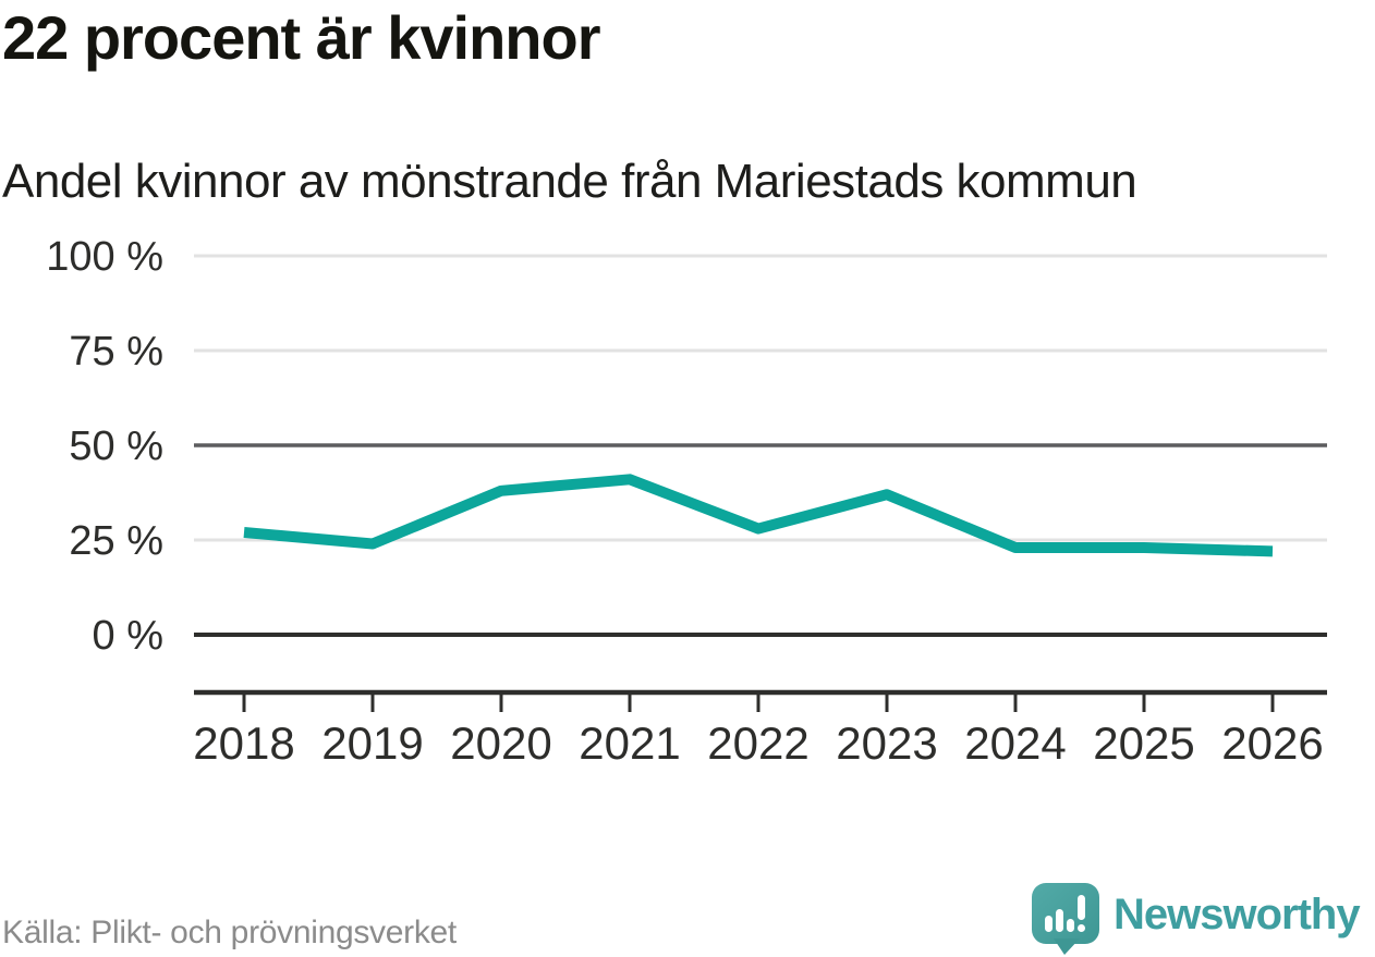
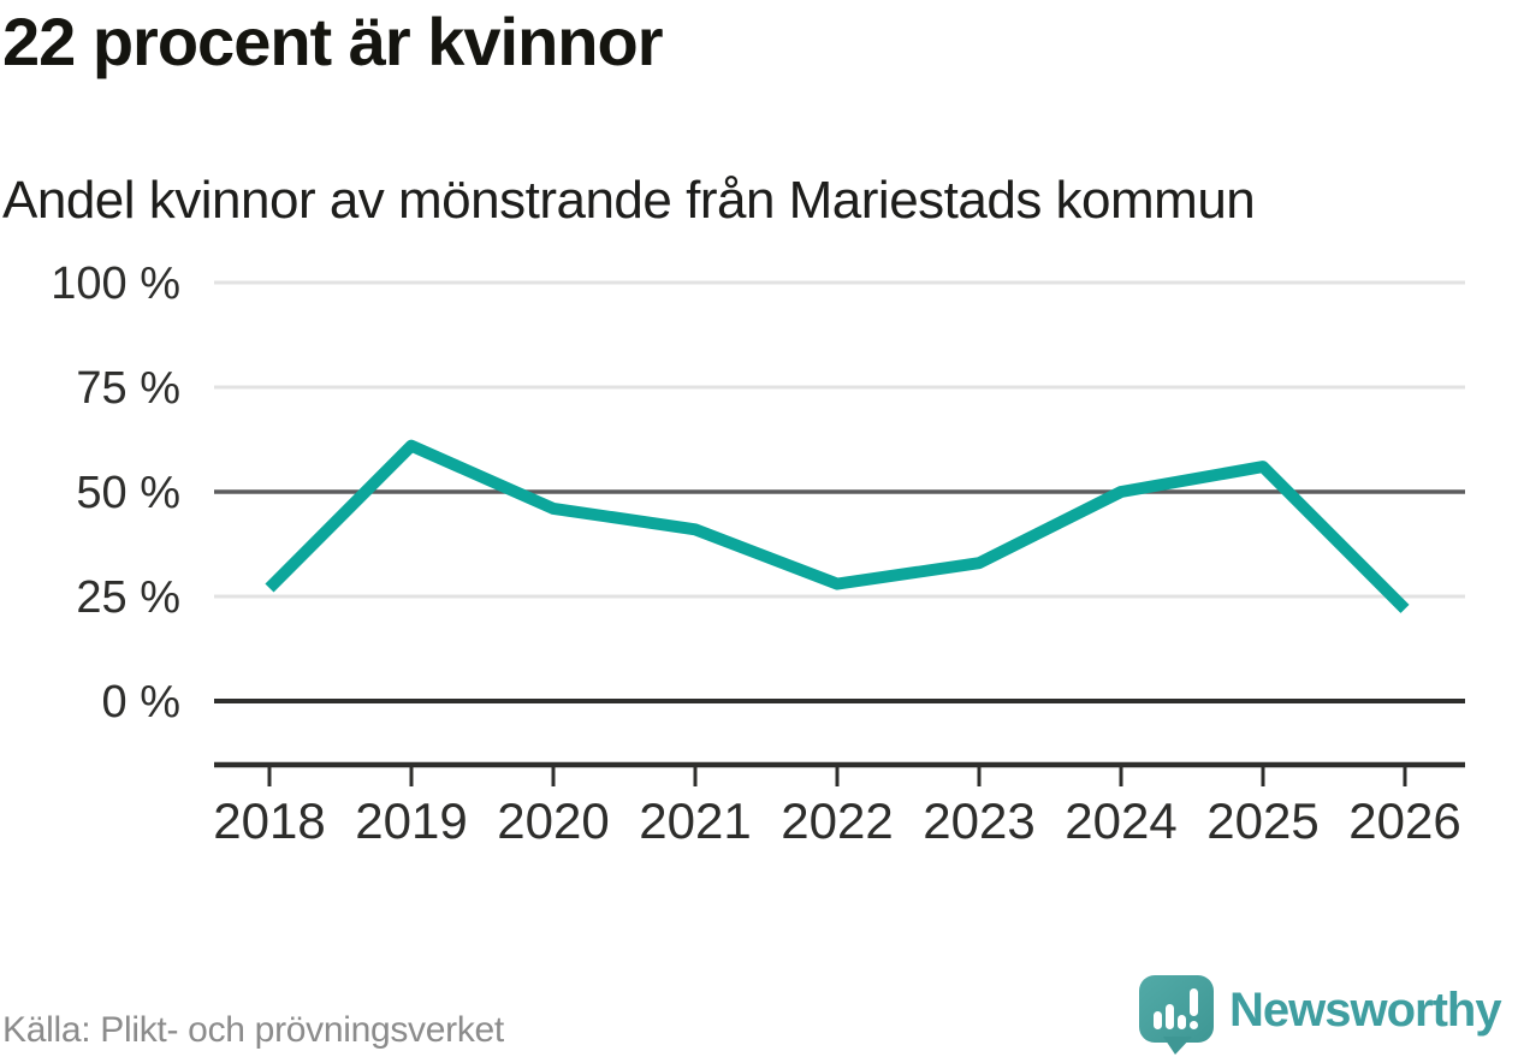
2019: 24% -> 61%
2020: 38% -> 46%
2023: 37% -> 33%
2024: 23% -> 50%
2025: 23% -> 56%
